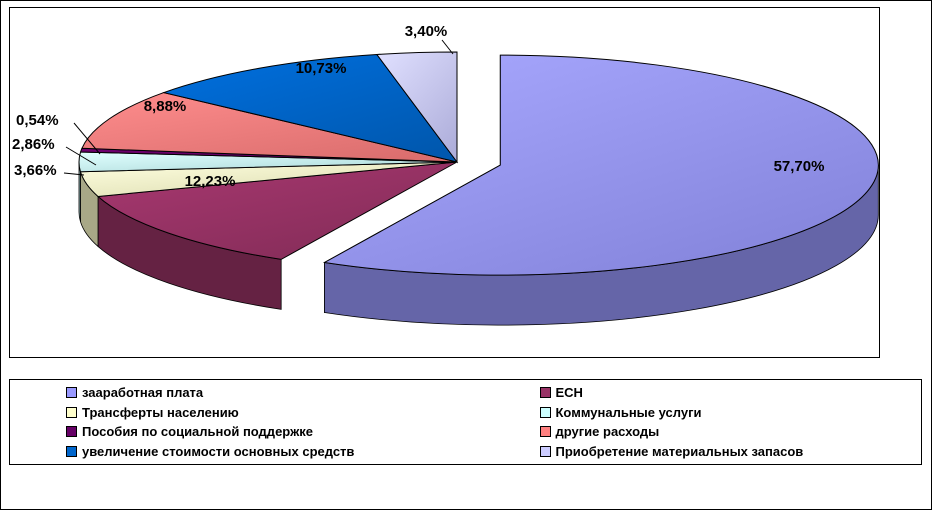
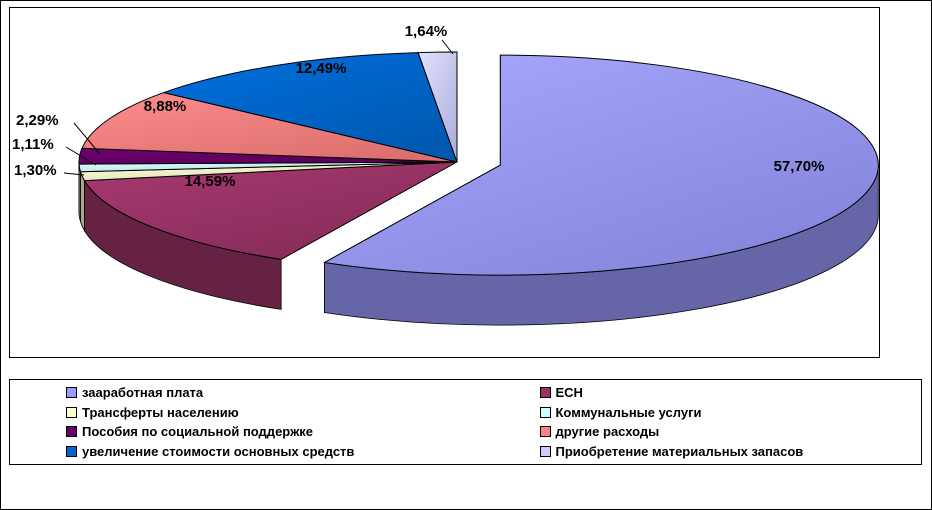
ЕСН: 12,23% -> 14,59%
Трансферты населению: 3,66% -> 1,30%
Коммунальные услуги: 2,86% -> 1,11%
Пособия по социальной поддержке: 0,54% -> 2,29%
увеличение стоимости основных средств: 10,73% -> 12,49%
Приобретение материальных запасов: 3,40% -> 1,64%
